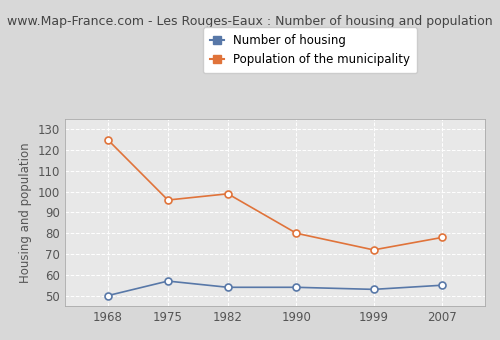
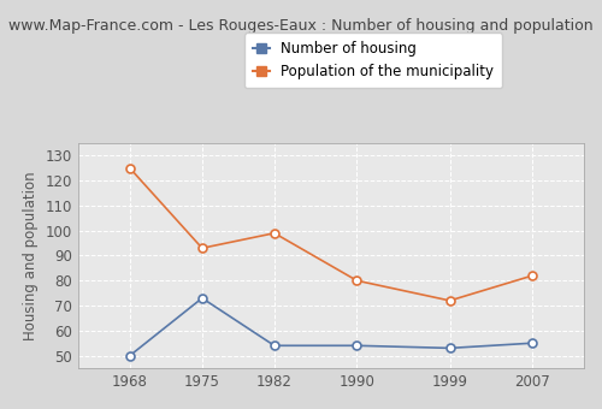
Number of housing/1975: 57 -> 73
Population of the municipality/1975: 96 -> 93
Population of the municipality/2007: 78 -> 82
